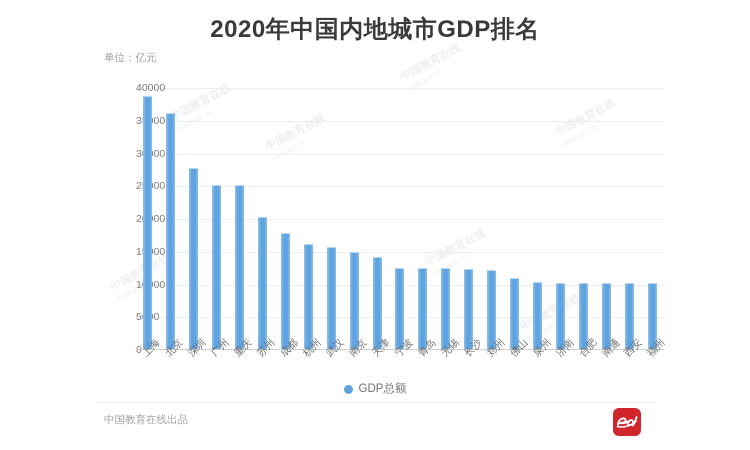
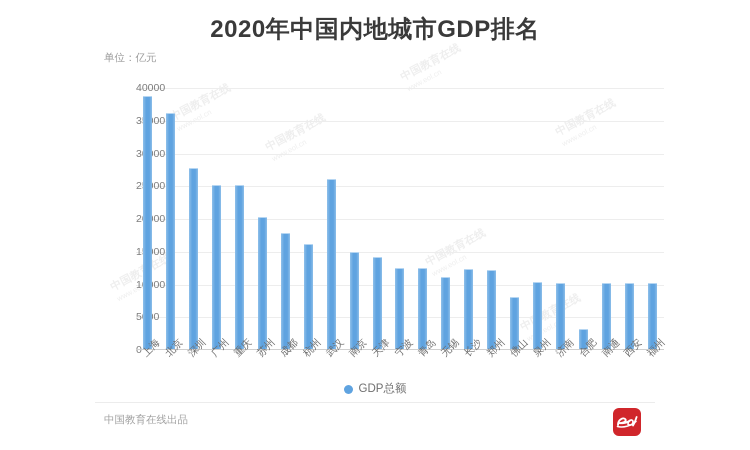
武汉: 16000 -> 26000
无锡: 12000 -> 11000
佛山: 11000 -> 8000
合肥: 10000 -> 3000
